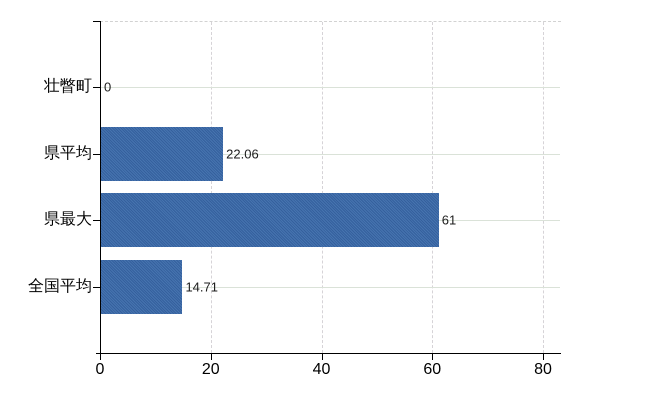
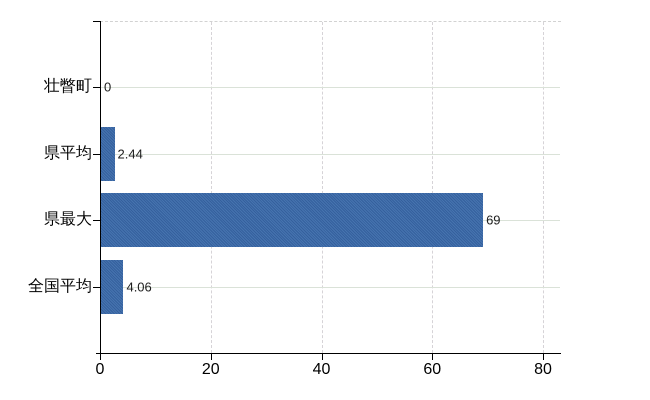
県平均: 22.06 -> 2.44
県最大: 61 -> 69
全国平均: 14.71 -> 4.06
